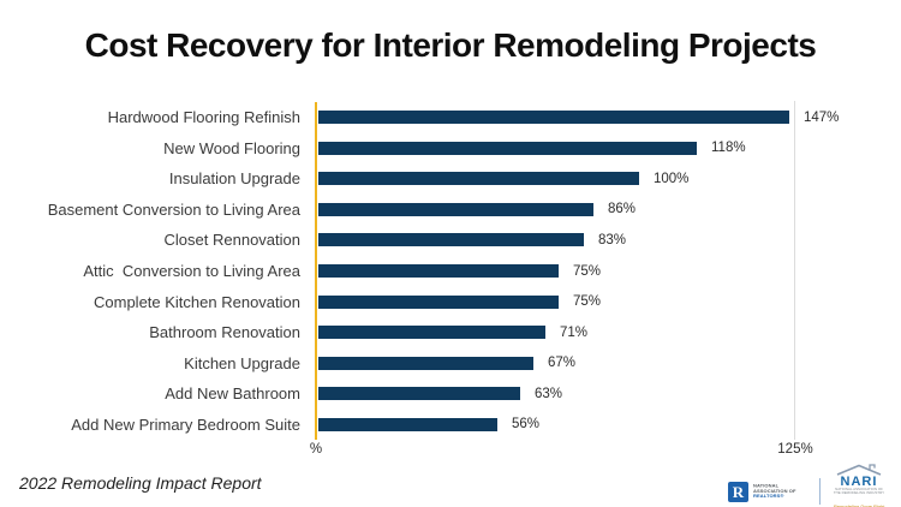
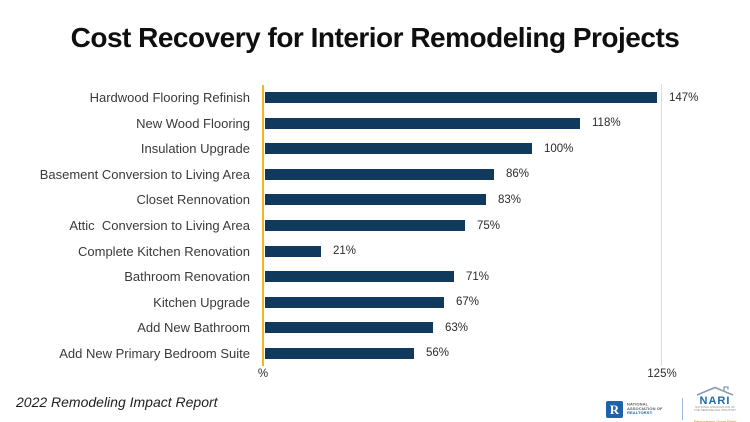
Complete Kitchen Renovation: 75% -> 21%
